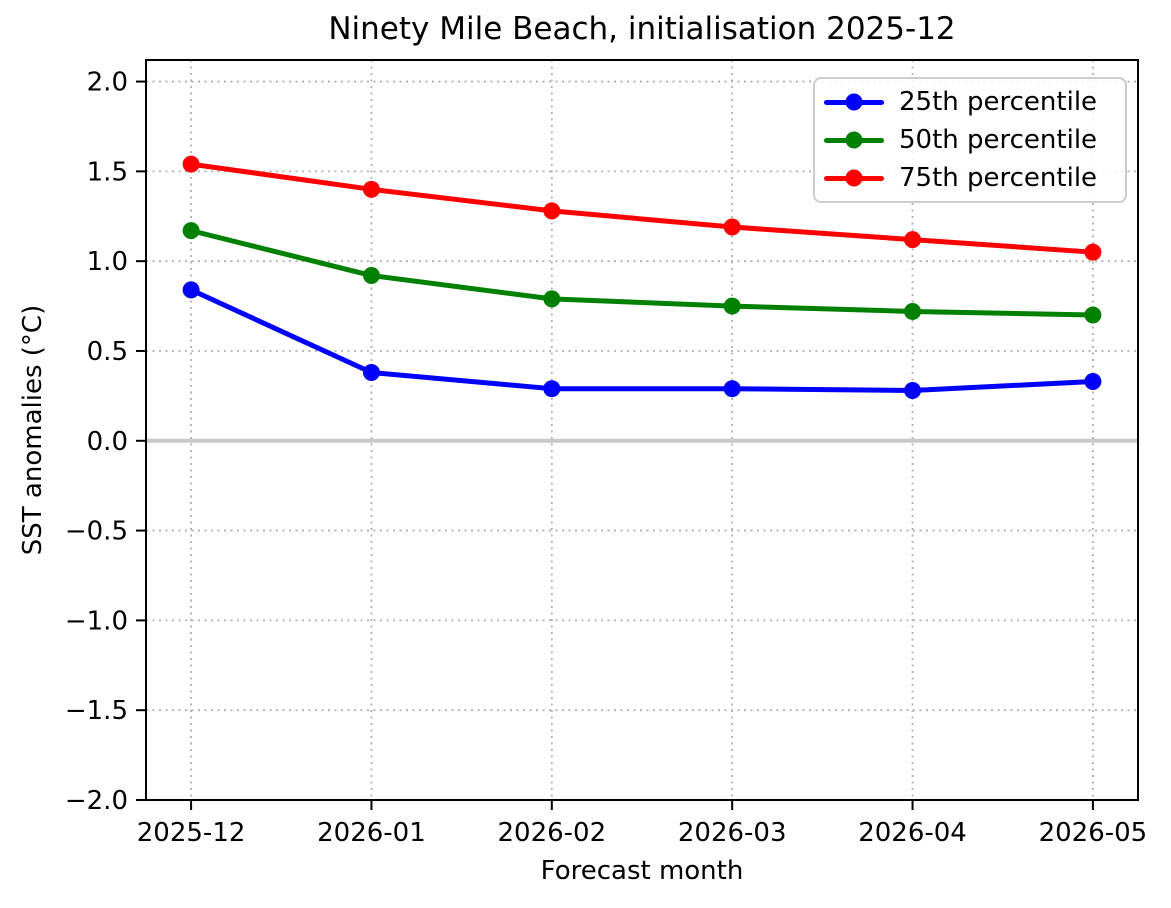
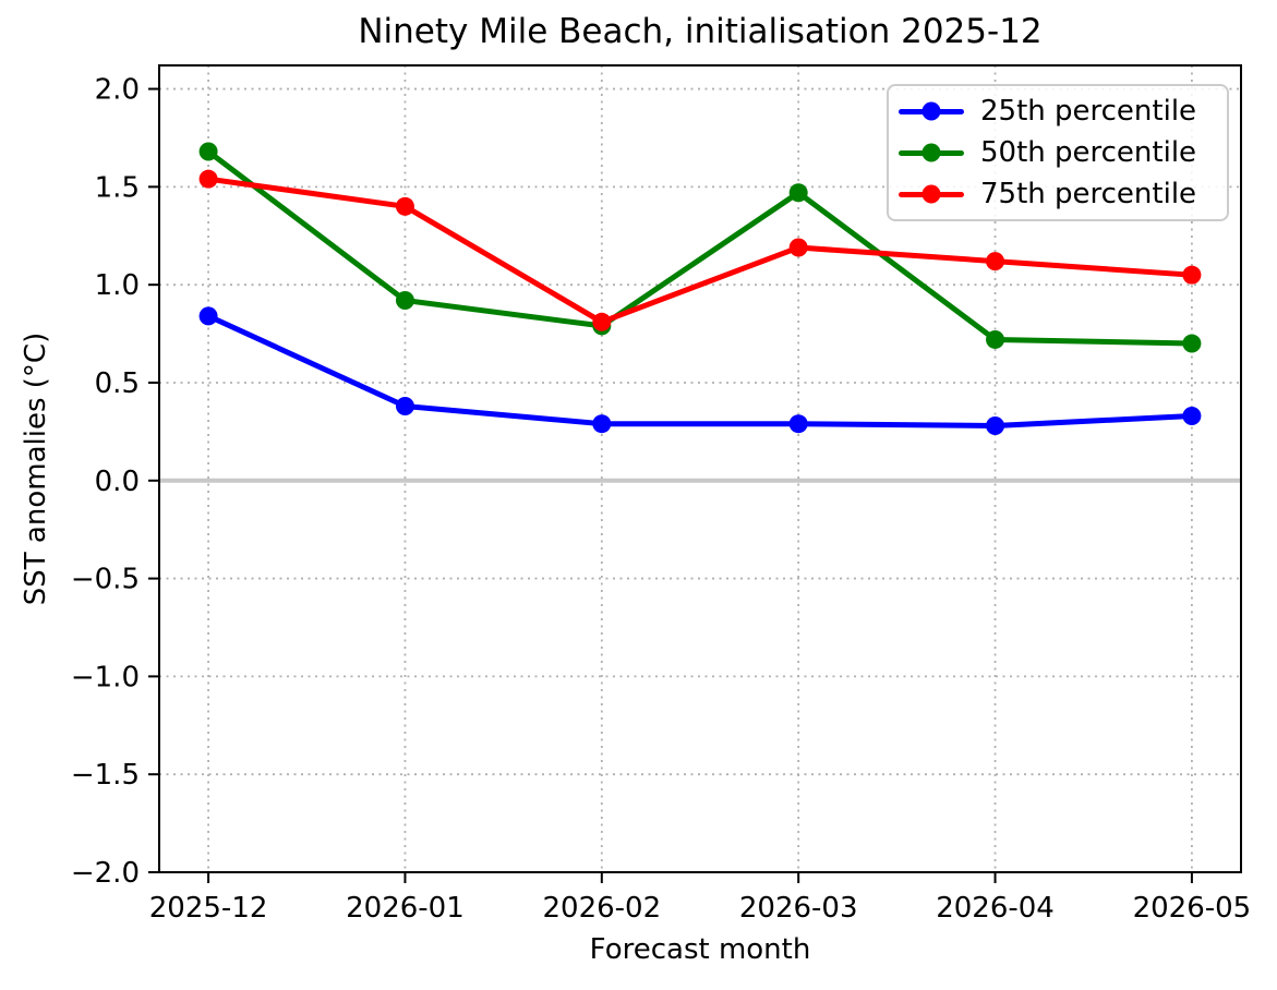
50th percentile/2025-12: 1.17 -> 1.68
75th percentile/2026-02: 1.28 -> 0.81
50th percentile/2026-03: 0.75 -> 1.47
